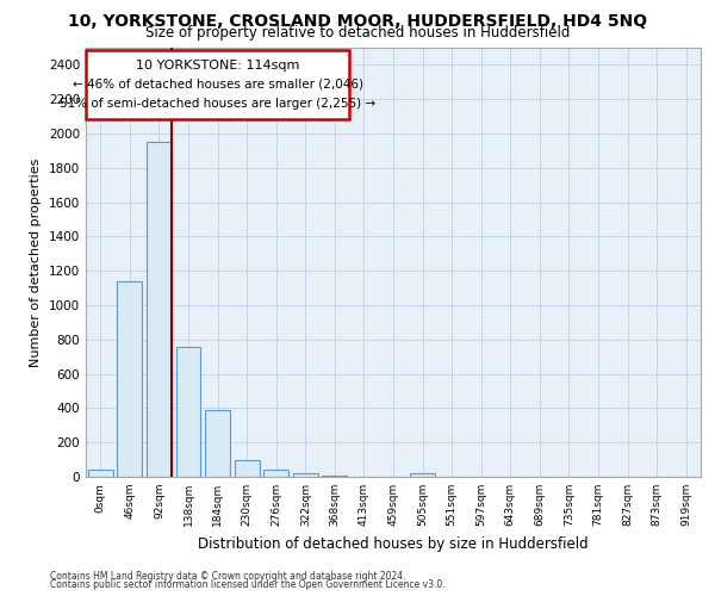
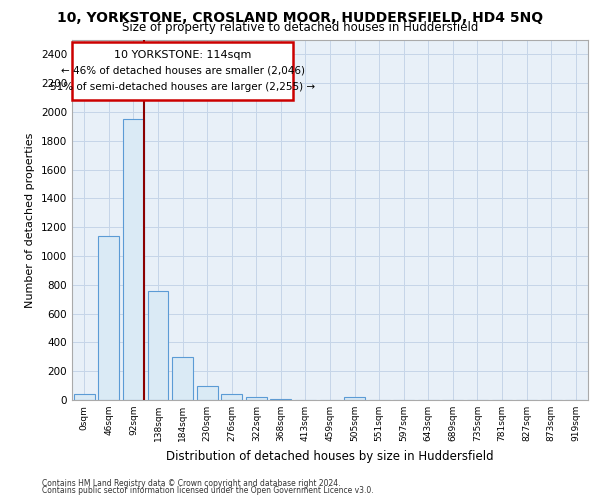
184sqm: 390 -> 300
